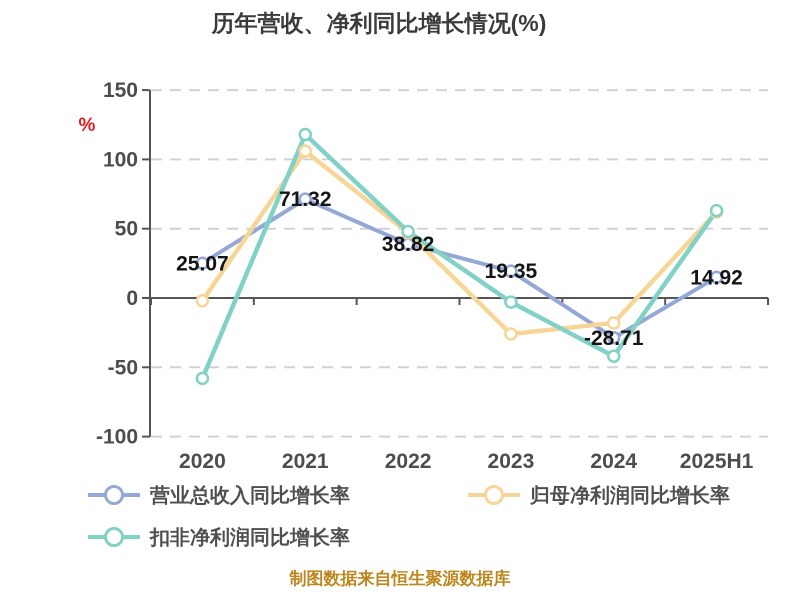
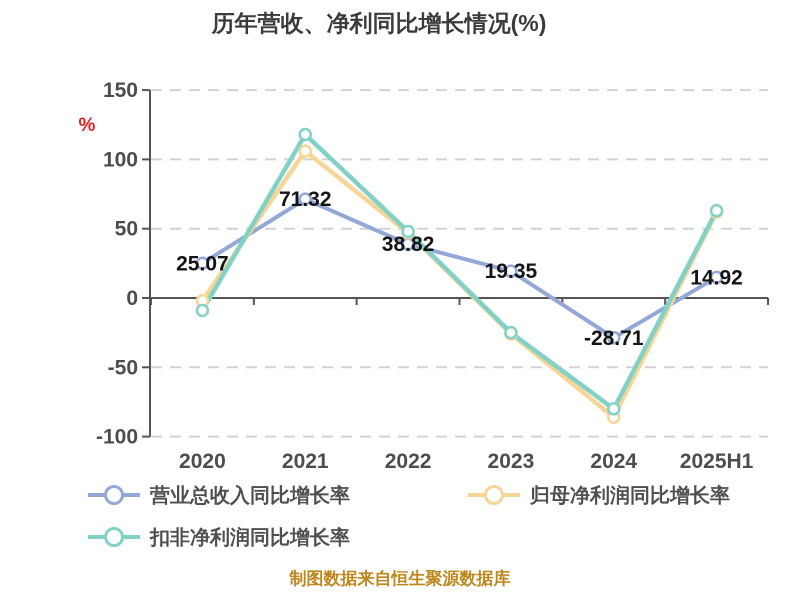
扣非净利润同比增长率/2020: -58 -> -9
扣非净利润同比增长率/2023: -3 -> -25
归母净利润同比增长率/2024: -18 -> -86
扣非净利润同比增长率/2024: -42 -> -80
